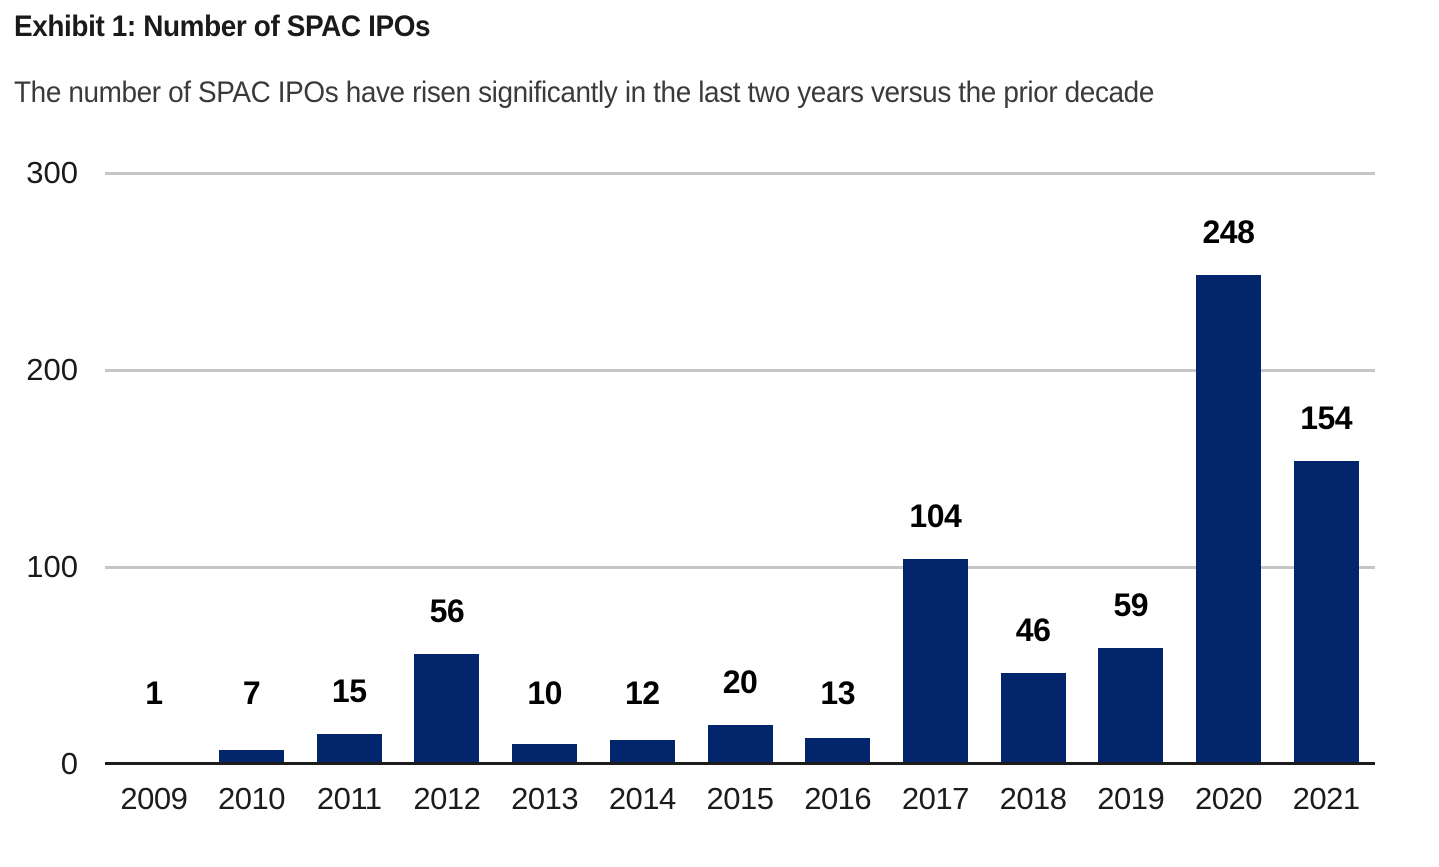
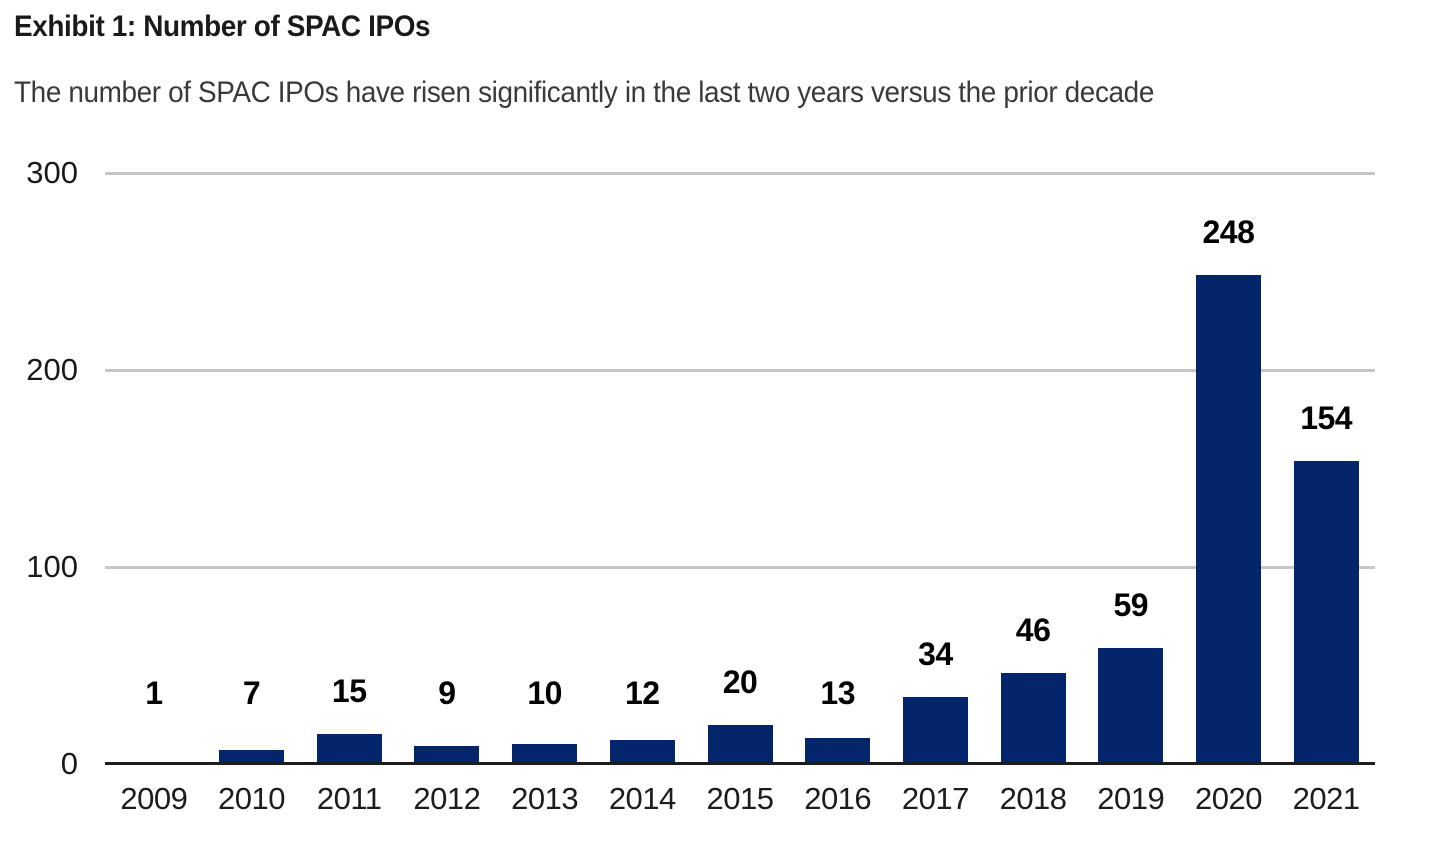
2012: 56 -> 9
2017: 104 -> 34
